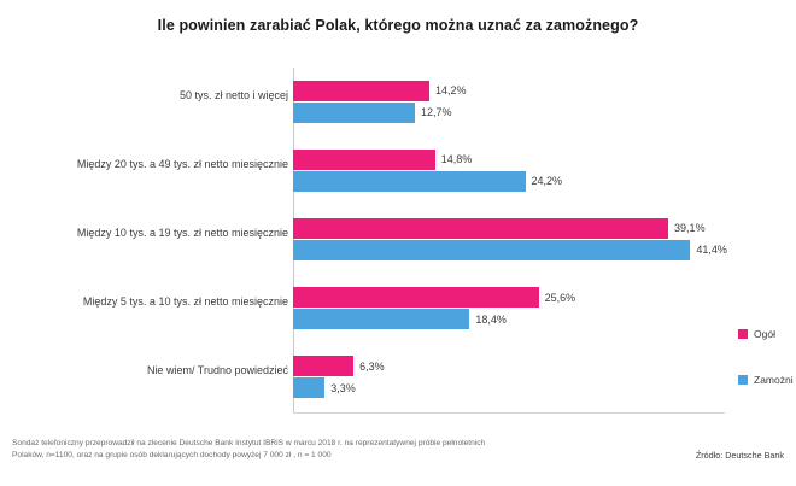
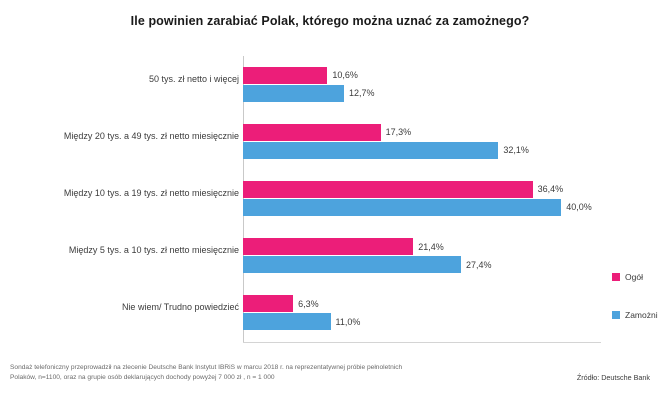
Ogół/50 tys. zł netto i więcej: 14,2% -> 10,6%
Ogół/Między 20 tys. a 49 tys. zł netto miesięcznie: 14,8% -> 17,3%
Zamożni/Między 20 tys. a 49 tys. zł netto miesięcznie: 24,2% -> 32,1%
Ogół/Między 10 tys. a 19 tys. zł netto miesięcznie: 39,1% -> 36,4%
Zamożni/Między 10 tys. a 19 tys. zł netto miesięcznie: 41,4% -> 40,0%
Ogół/Między 5 tys. a 10 tys. zł netto miesięcznie: 25,6% -> 21,4%
Zamożni/Między 5 tys. a 10 tys. zł netto miesięcznie: 18,4% -> 27,4%
Zamożni/Nie wiem/ Trudno powiedzieć: 3,3% -> 11,0%
